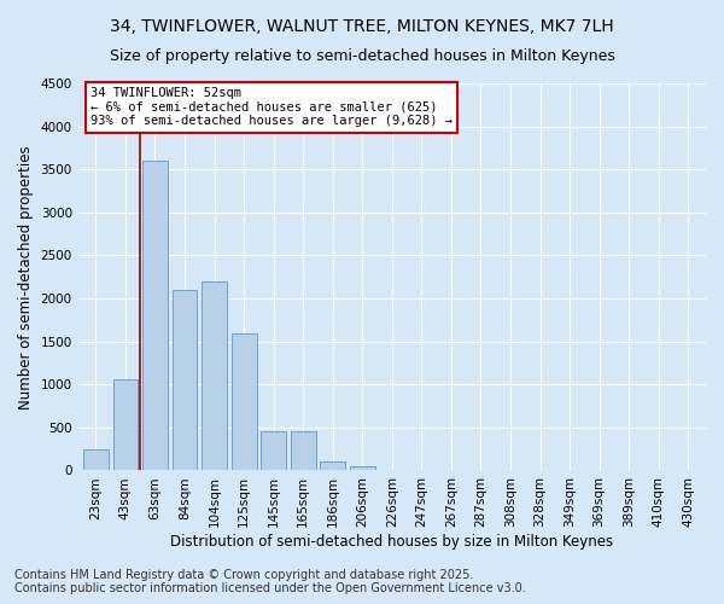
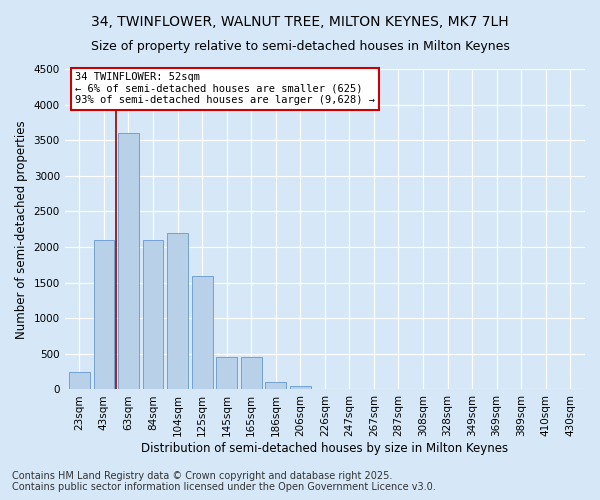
43sqm: 1060 -> 2100
